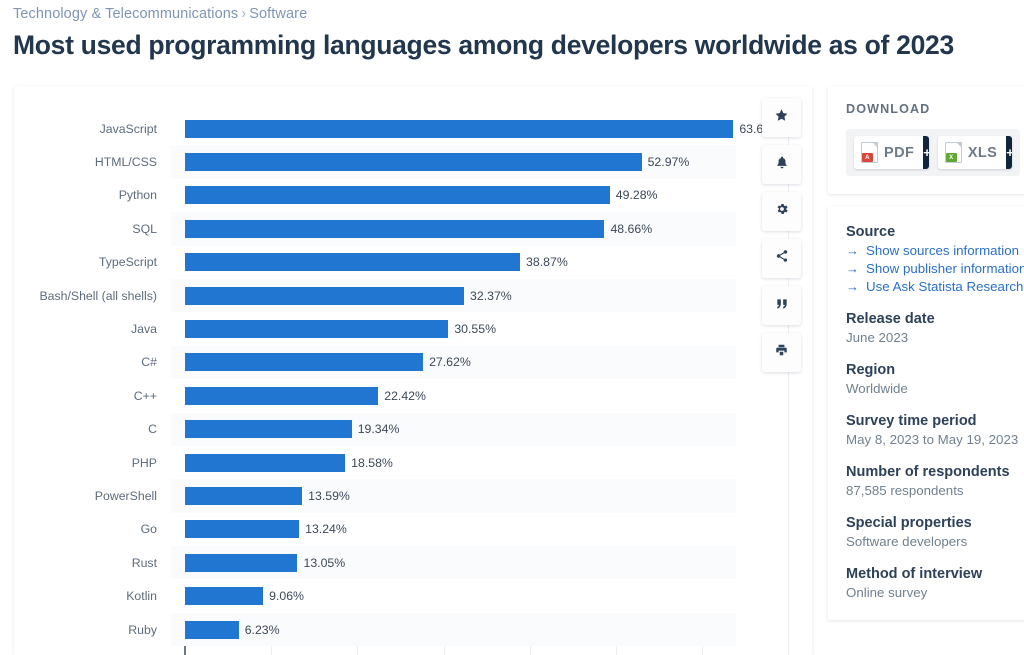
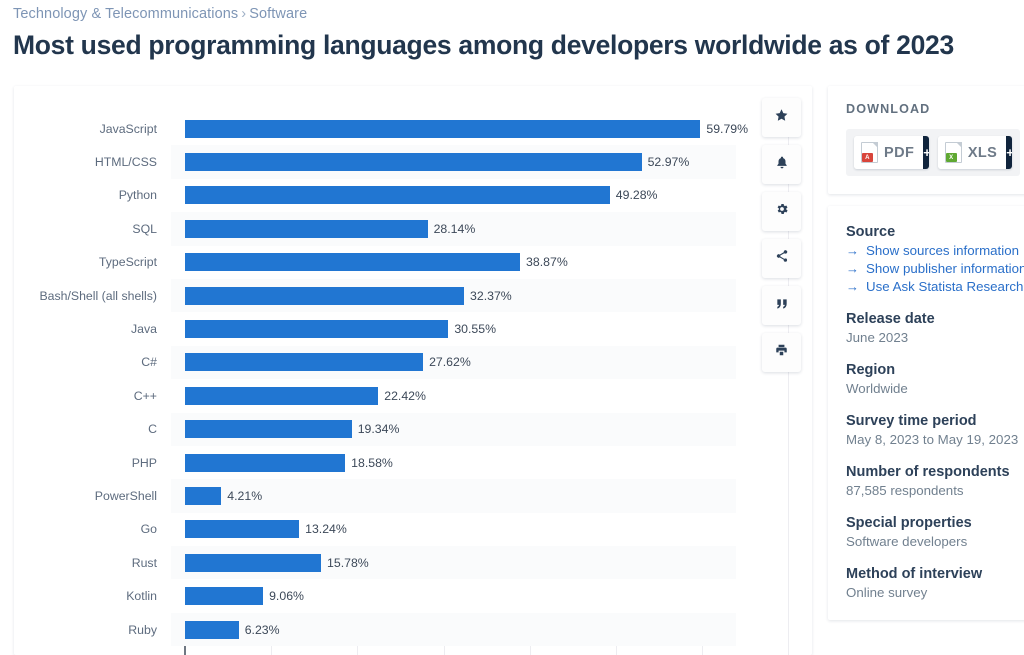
JavaScript: 63.61% -> 59.79%
SQL: 48.66% -> 28.14%
PowerShell: 13.59% -> 4.21%
Rust: 13.05% -> 15.78%
